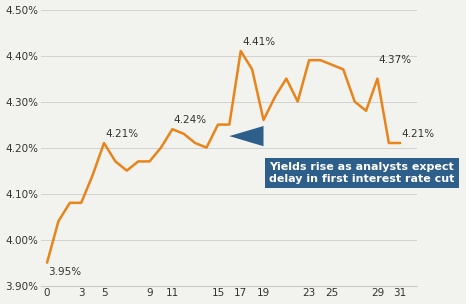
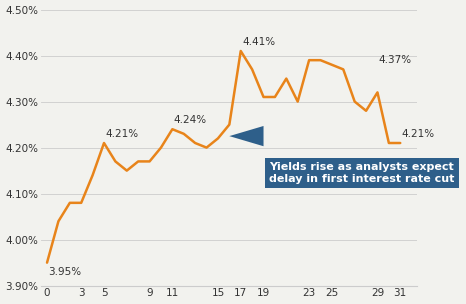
15: 4.25% -> 4.22%
19: 4.26% -> 4.31%
29: 4.35% -> 4.32%
